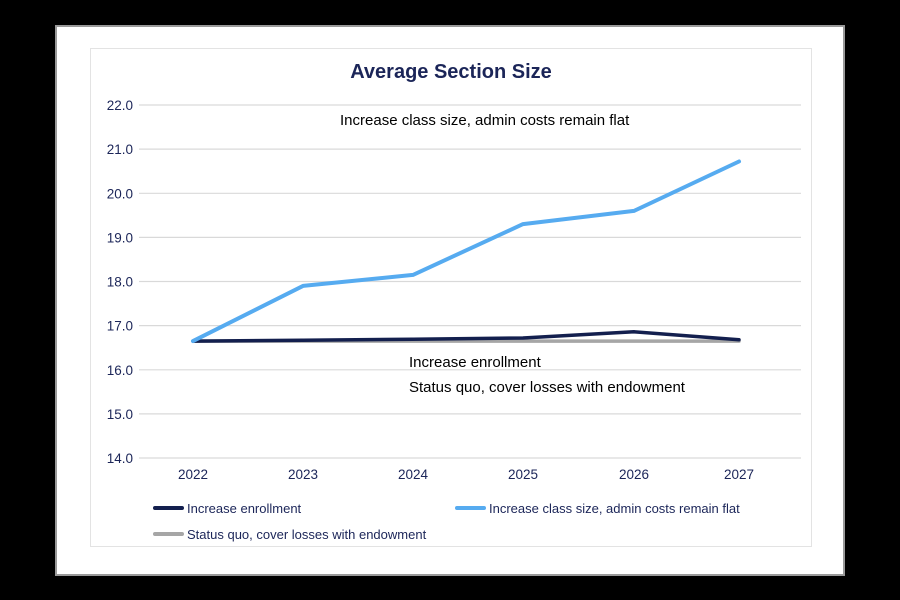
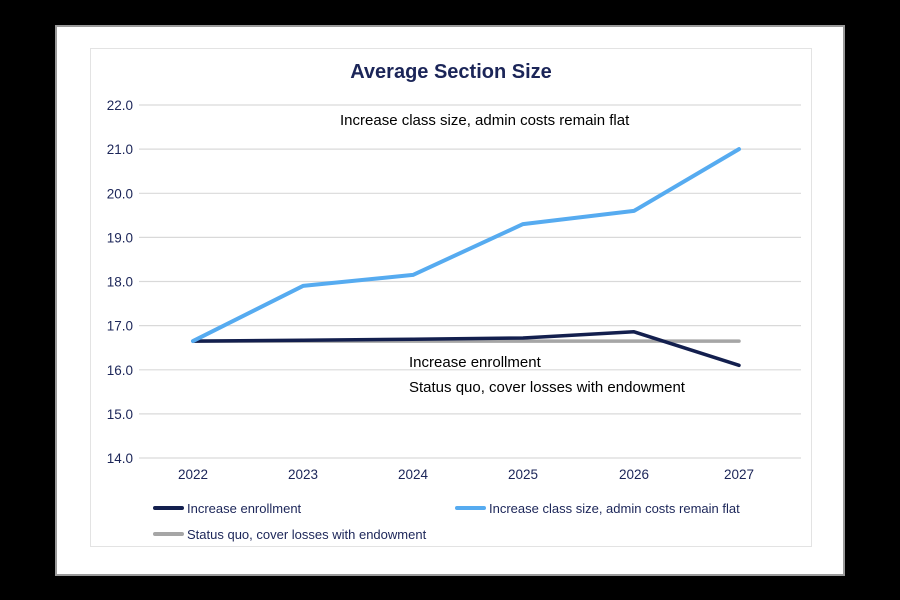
Increase enrollment/2027: 16.7 -> 16.1
Increase class size, admin costs remain flat/2027: 20.7 -> 21.0
